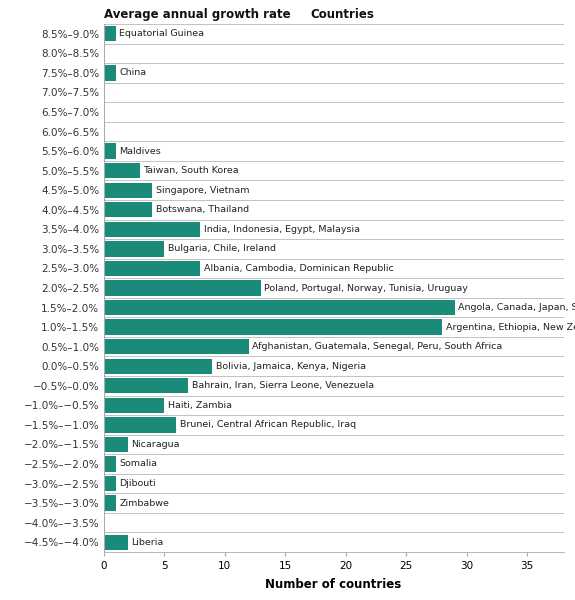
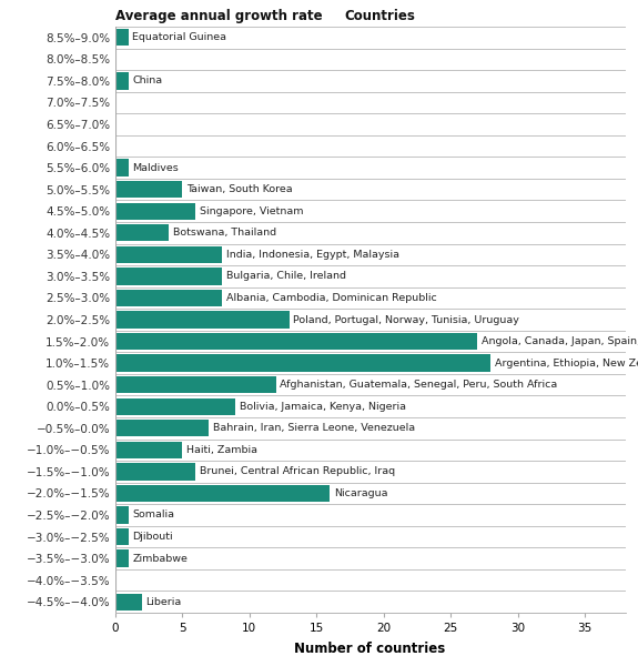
5.0%–5.5%: 3 -> 5
4.5%–5.0%: 4 -> 6
3.0%–3.5%: 5 -> 8
1.5%–2.0%: 29 -> 27
−2.0%–−1.5%: 2 -> 16
